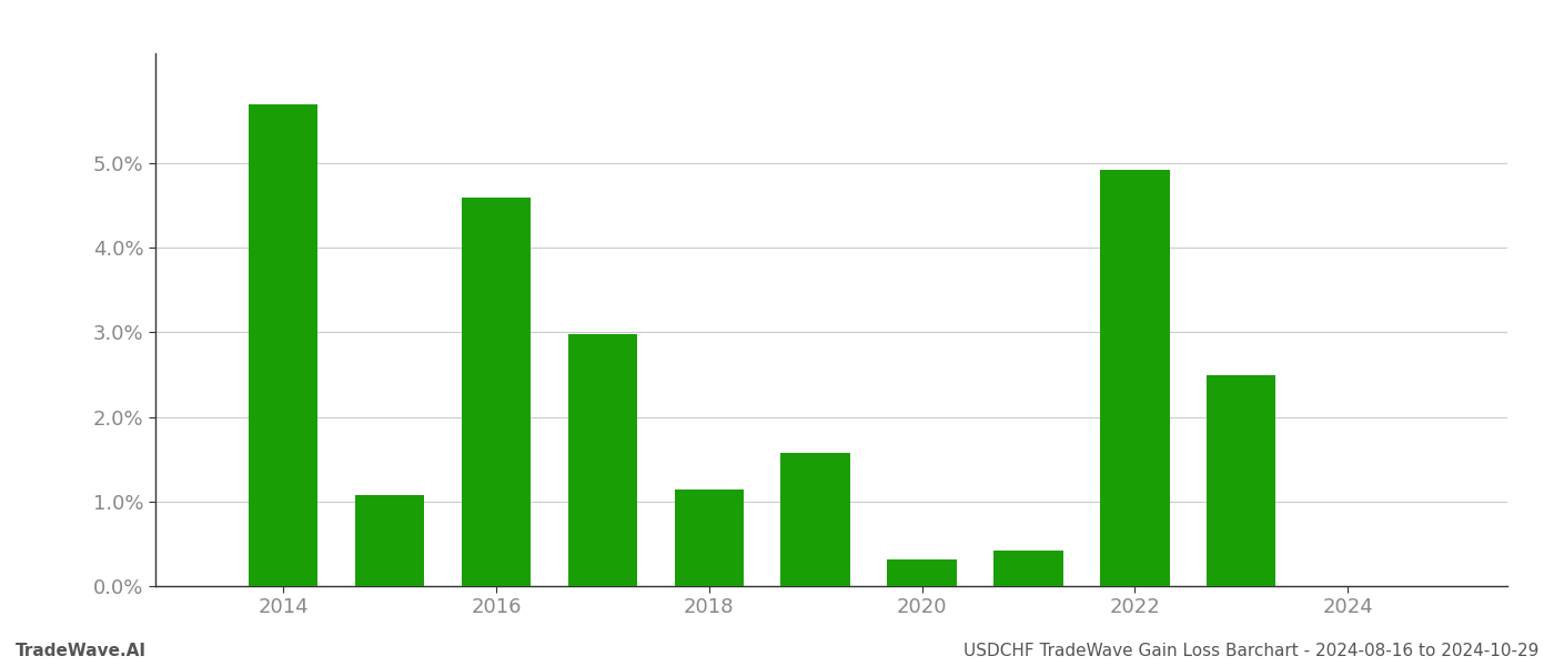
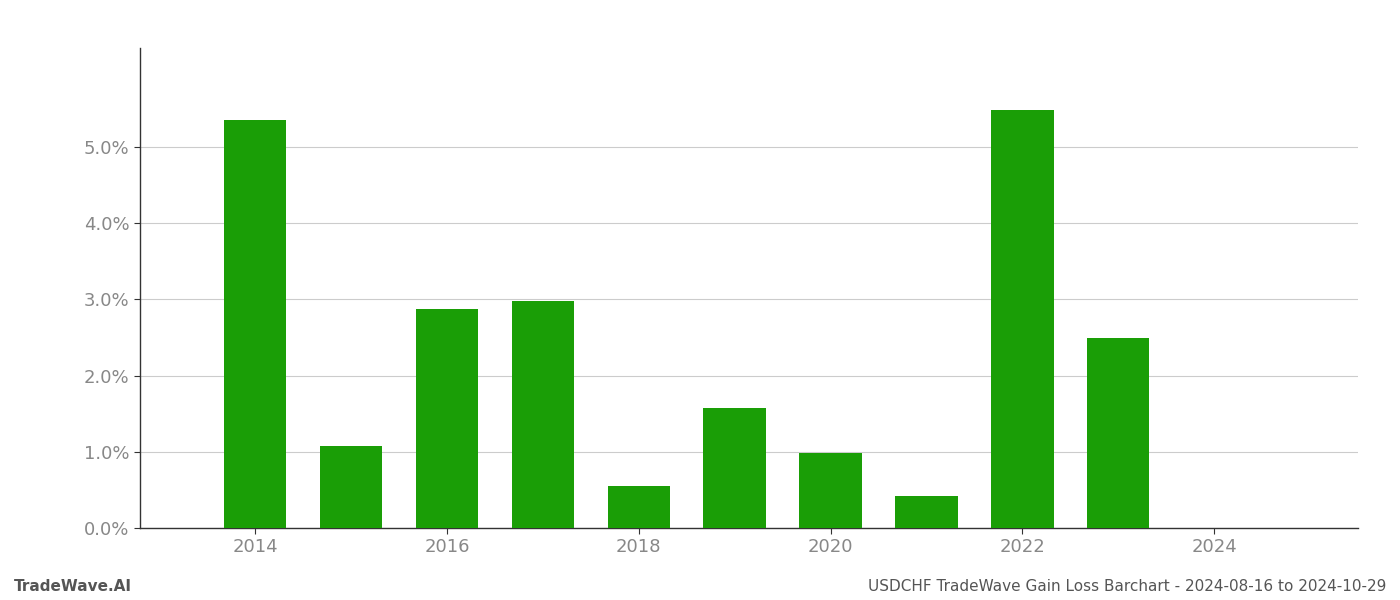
2014: 5.70% -> 5.35%
2016: 4.60% -> 2.87%
2018: 1.14% -> 0.55%
2020: 0.32% -> 0.99%
2022: 4.92% -> 5.49%
